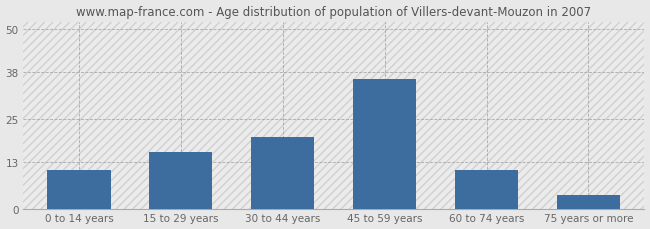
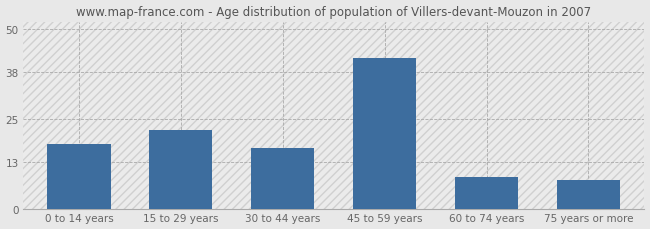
0 to 14 years: 11 -> 18
15 to 29 years: 16 -> 22
30 to 44 years: 20 -> 17
45 to 59 years: 36 -> 42
60 to 74 years: 11 -> 9
75 years or more: 4 -> 8
